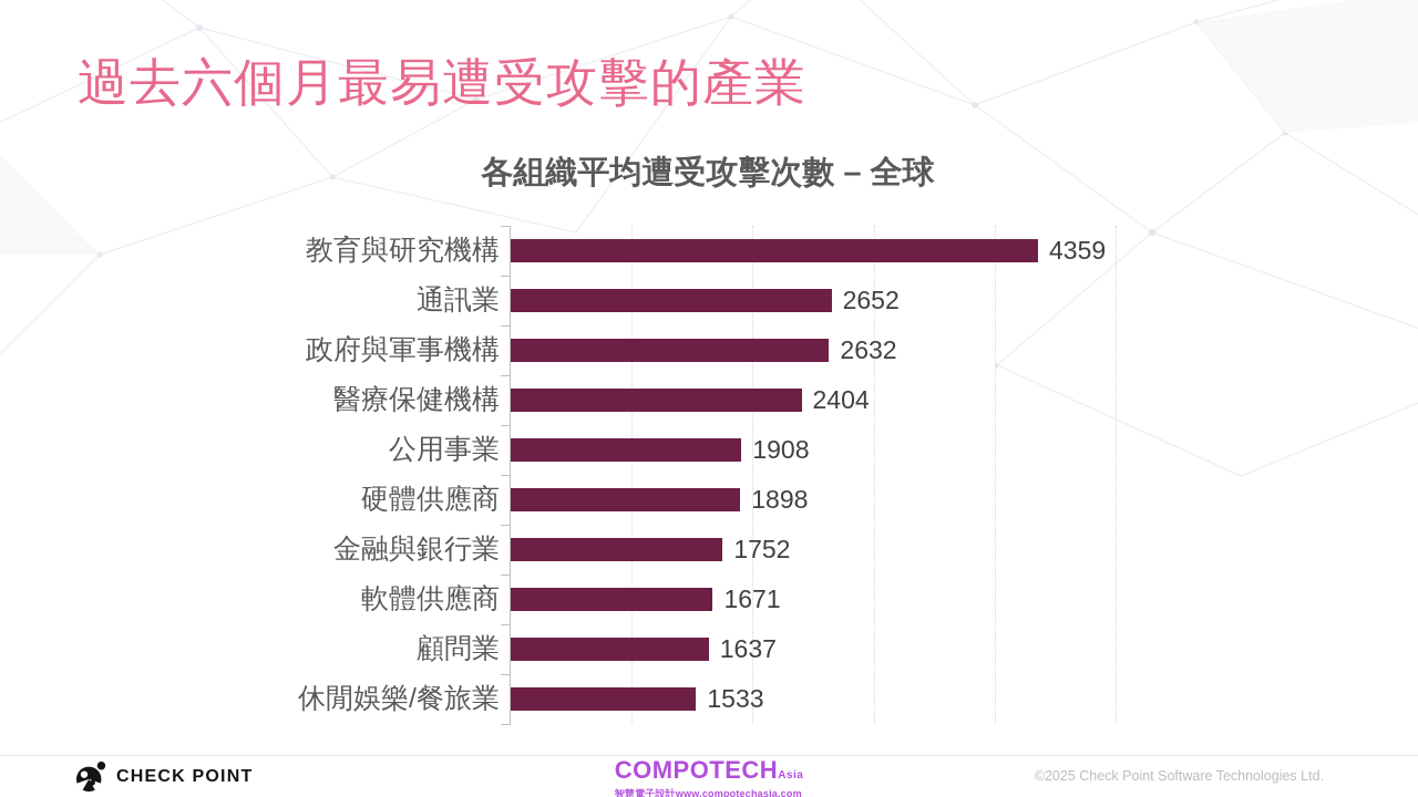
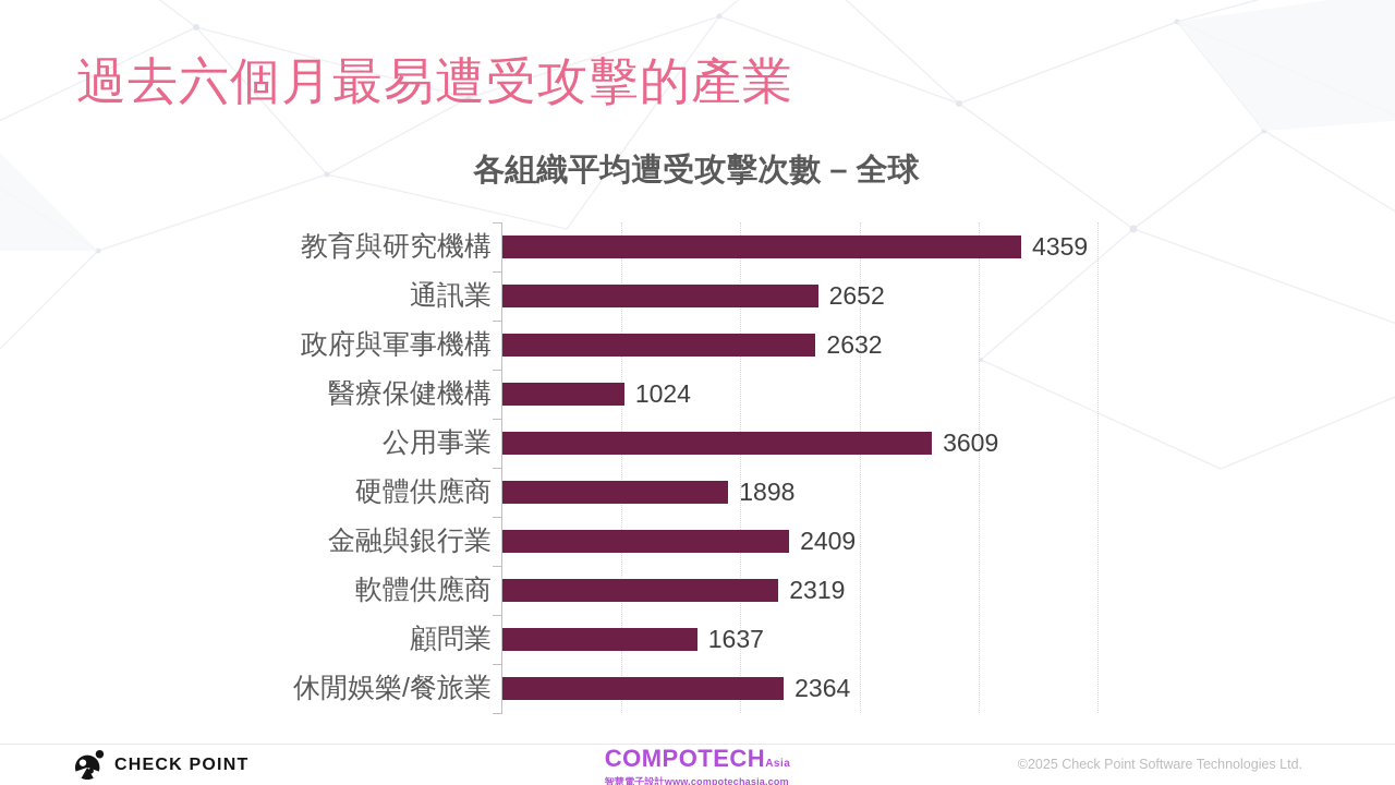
醫療保健機構: 2404 -> 1024
公用事業: 1908 -> 3609
金融與銀行業: 1752 -> 2409
軟體供應商: 1671 -> 2319
休閒娛樂/餐旅業: 1533 -> 2364
